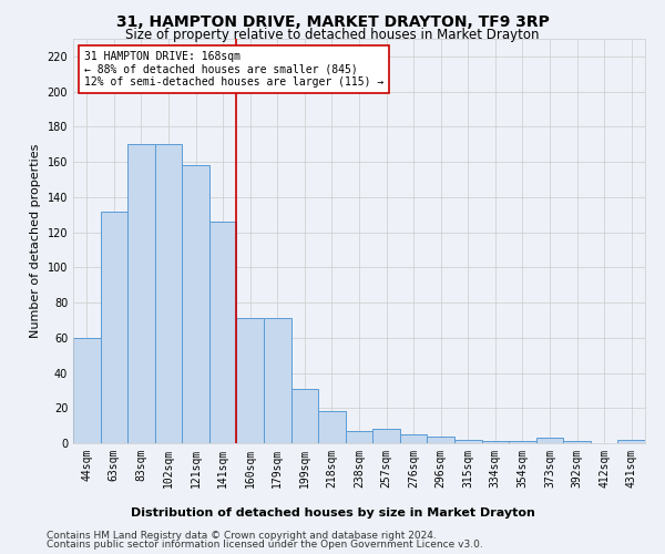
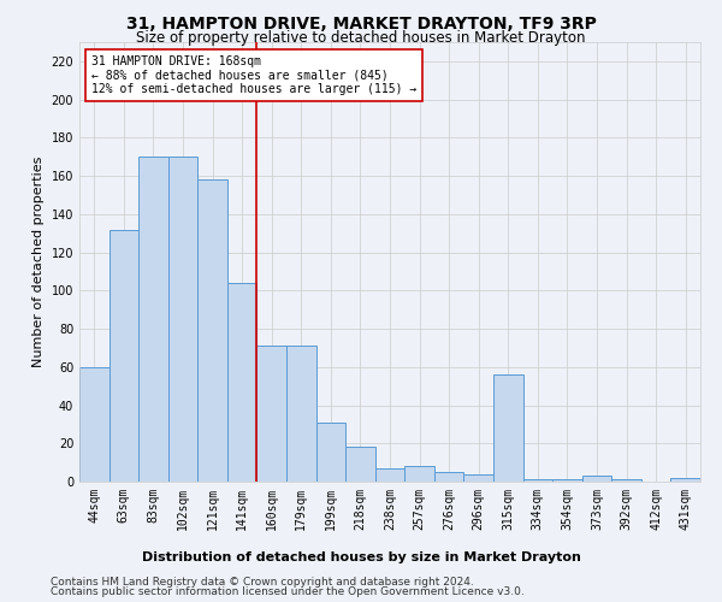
141sqm: 126 -> 104
315sqm: 2 -> 56
